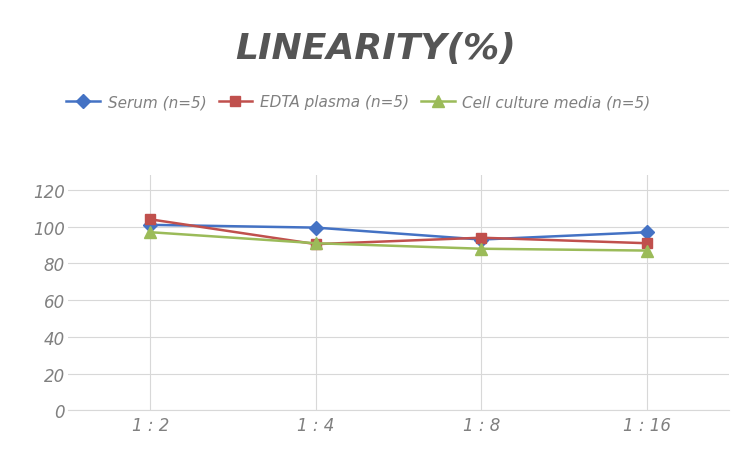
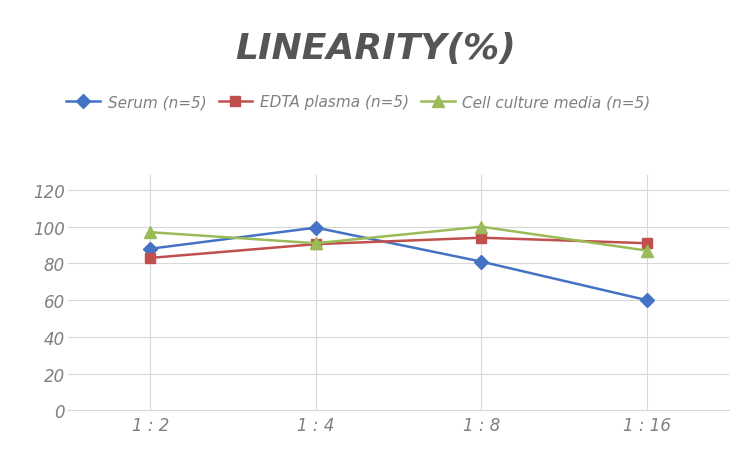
Serum (n=5)/1 : 2: 101 -> 88
EDTA plasma (n=5)/1 : 2: 104 -> 83
Serum (n=5)/1 : 8: 93 -> 81
Cell culture media (n=5)/1 : 8: 88 -> 100
Serum (n=5)/1 : 16: 97 -> 60
